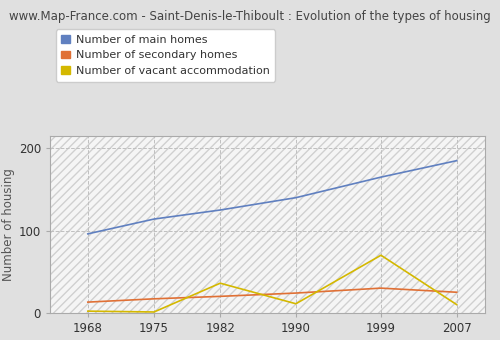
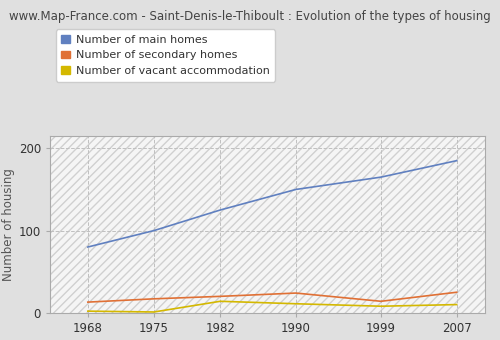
Number of main homes/1968: 96 -> 80
Number of main homes/1975: 114 -> 100
Number of vacant accommodation/1982: 36 -> 14
Number of main homes/1990: 140 -> 150
Number of secondary homes/1999: 30 -> 14
Number of vacant accommodation/1999: 70 -> 8
